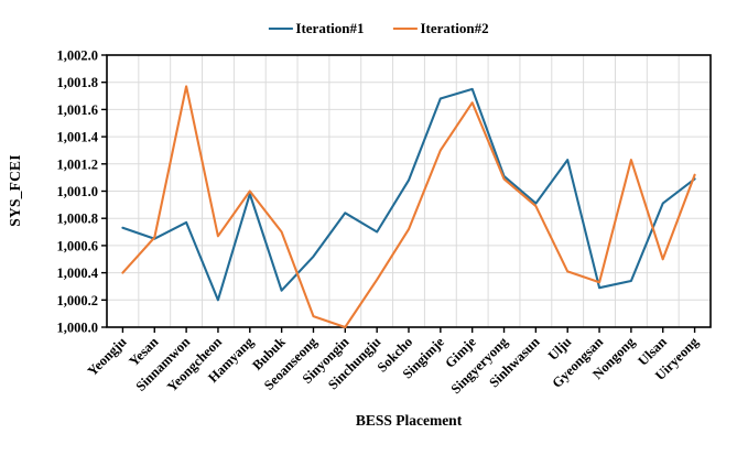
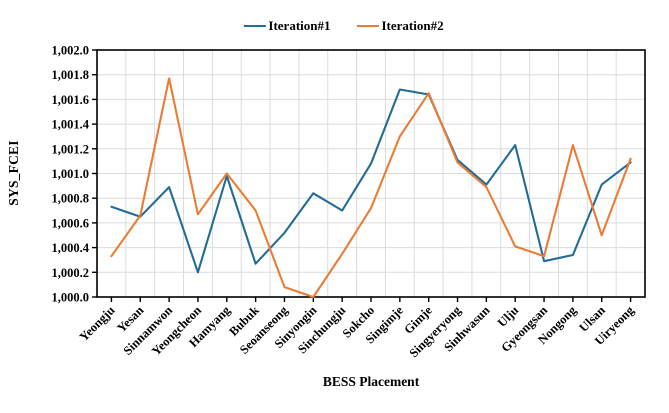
Iteration#2/Yeongju: 1000.40 -> 1000.33
Iteration#1/Sinnamwon: 1000.77 -> 1000.89
Iteration#1/Gimje: 1001.75 -> 1001.64
